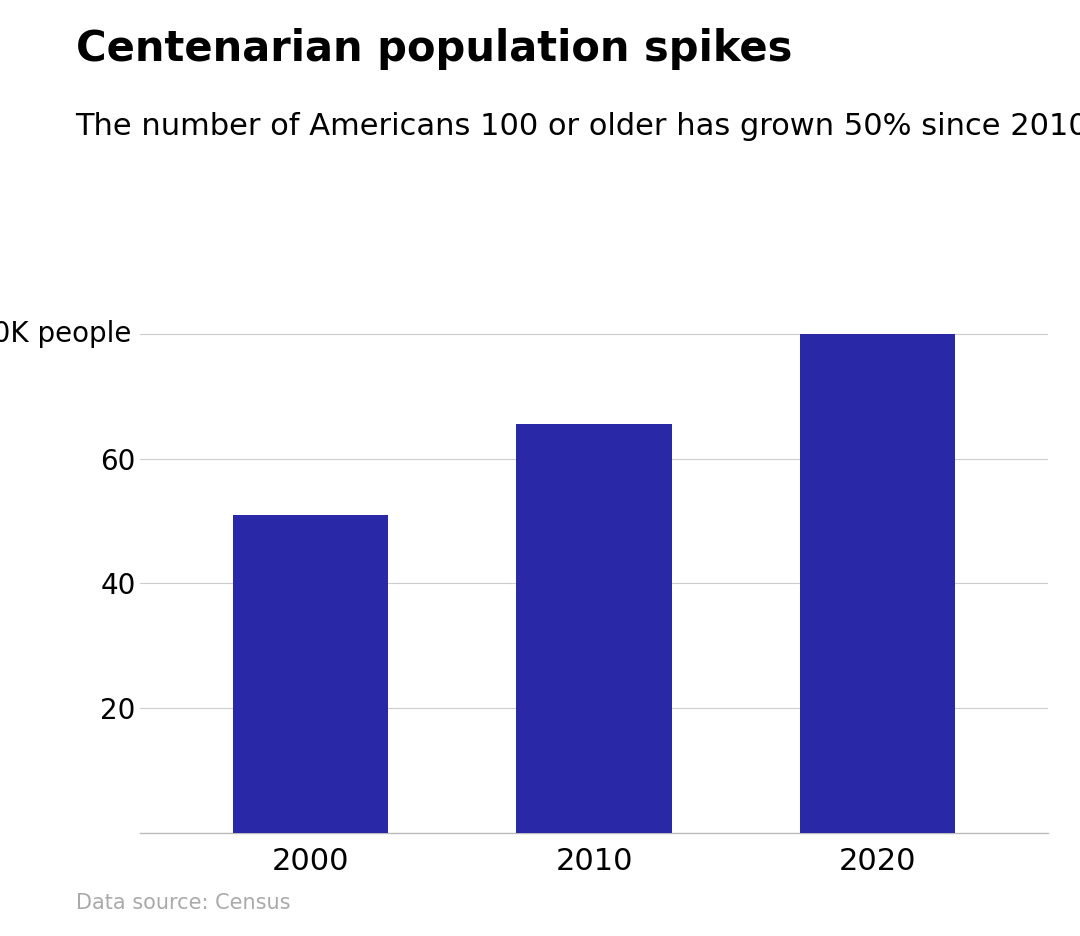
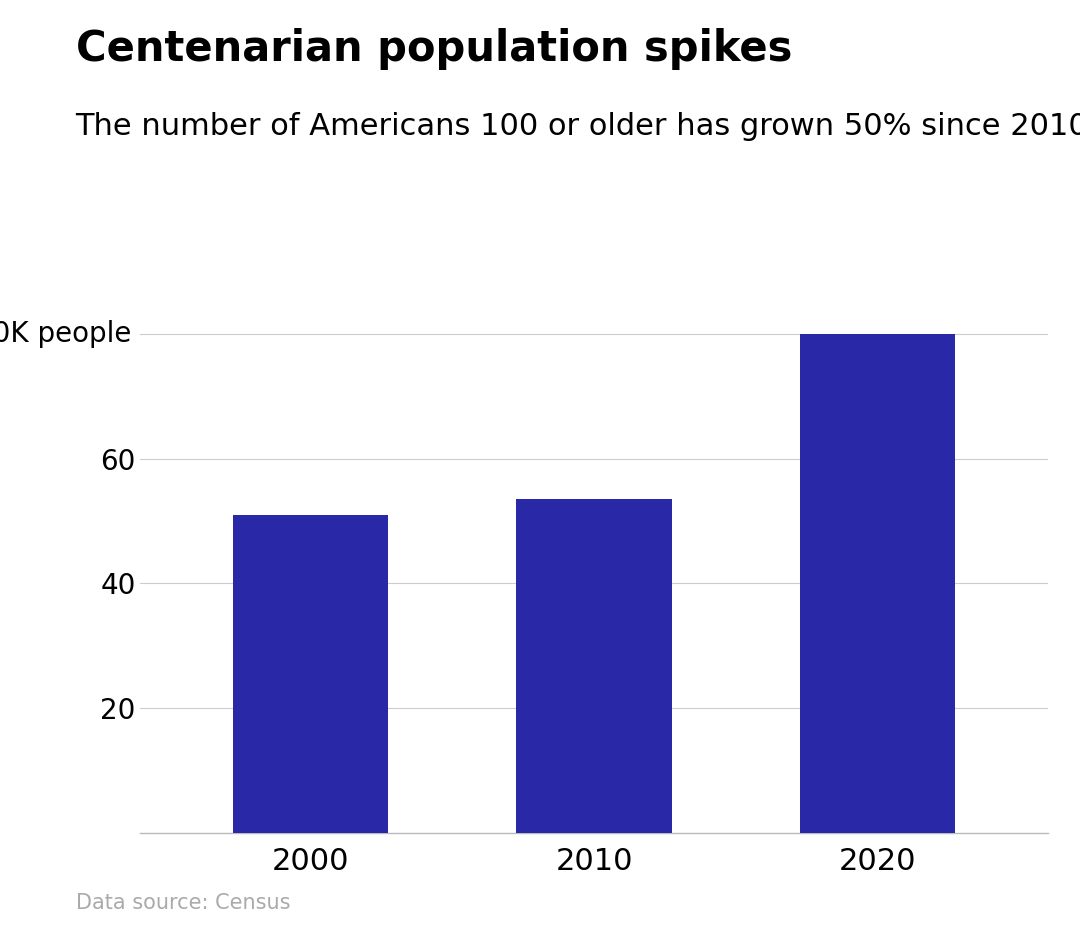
2010: 65.6 -> 53.5
